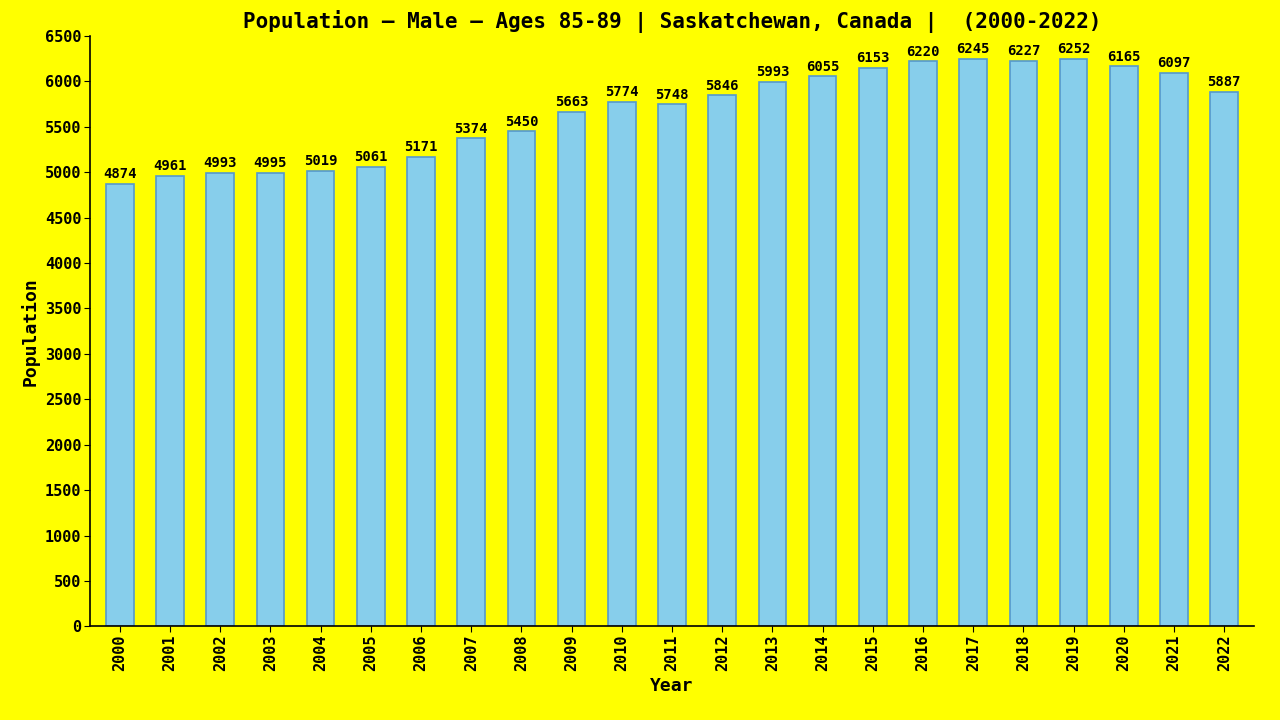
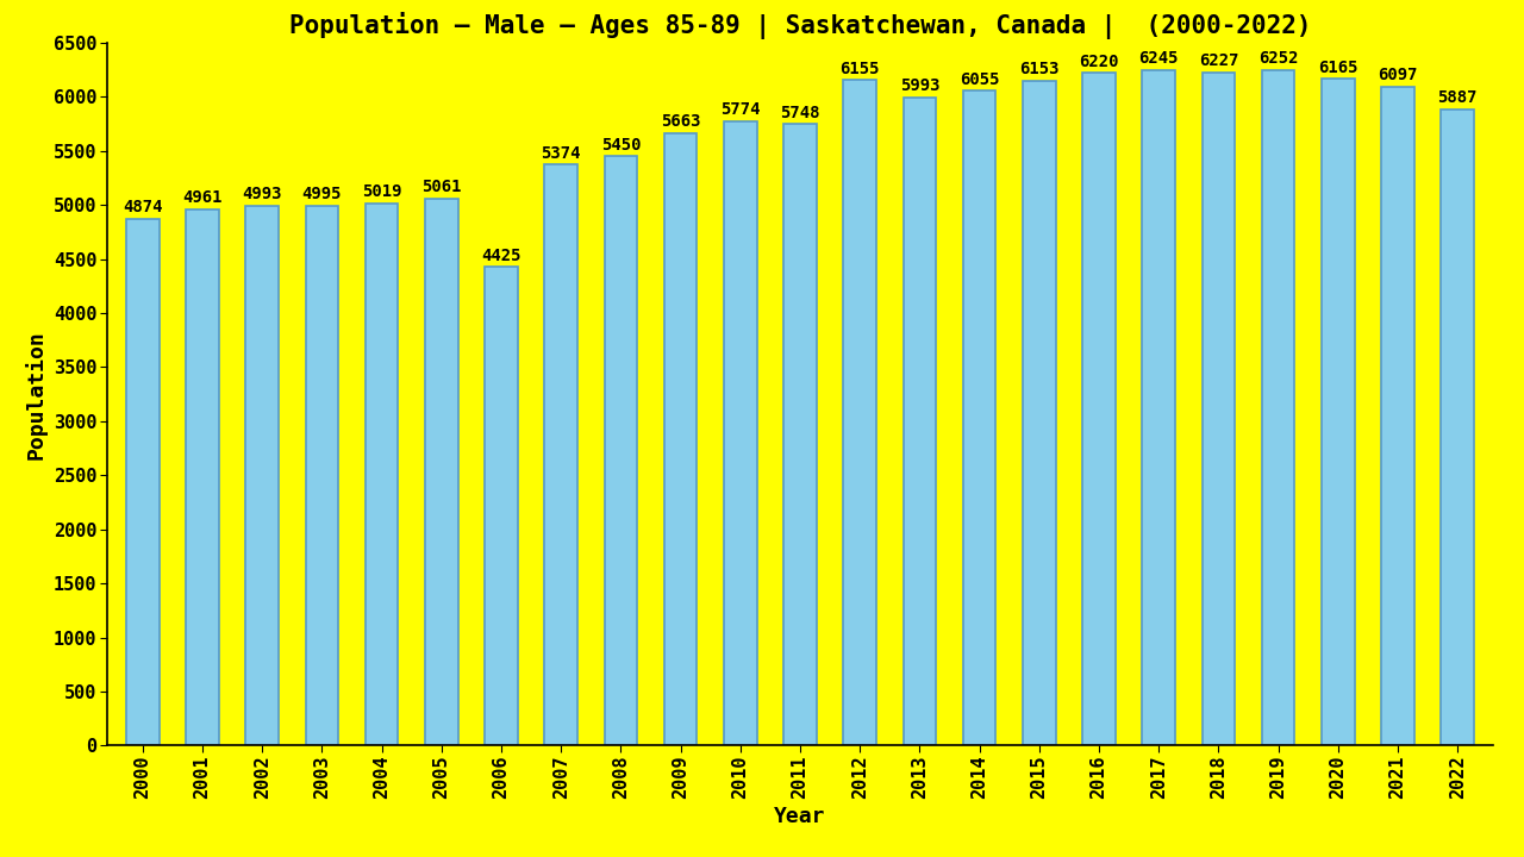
2006: 5171 -> 4425
2012: 5846 -> 6155
